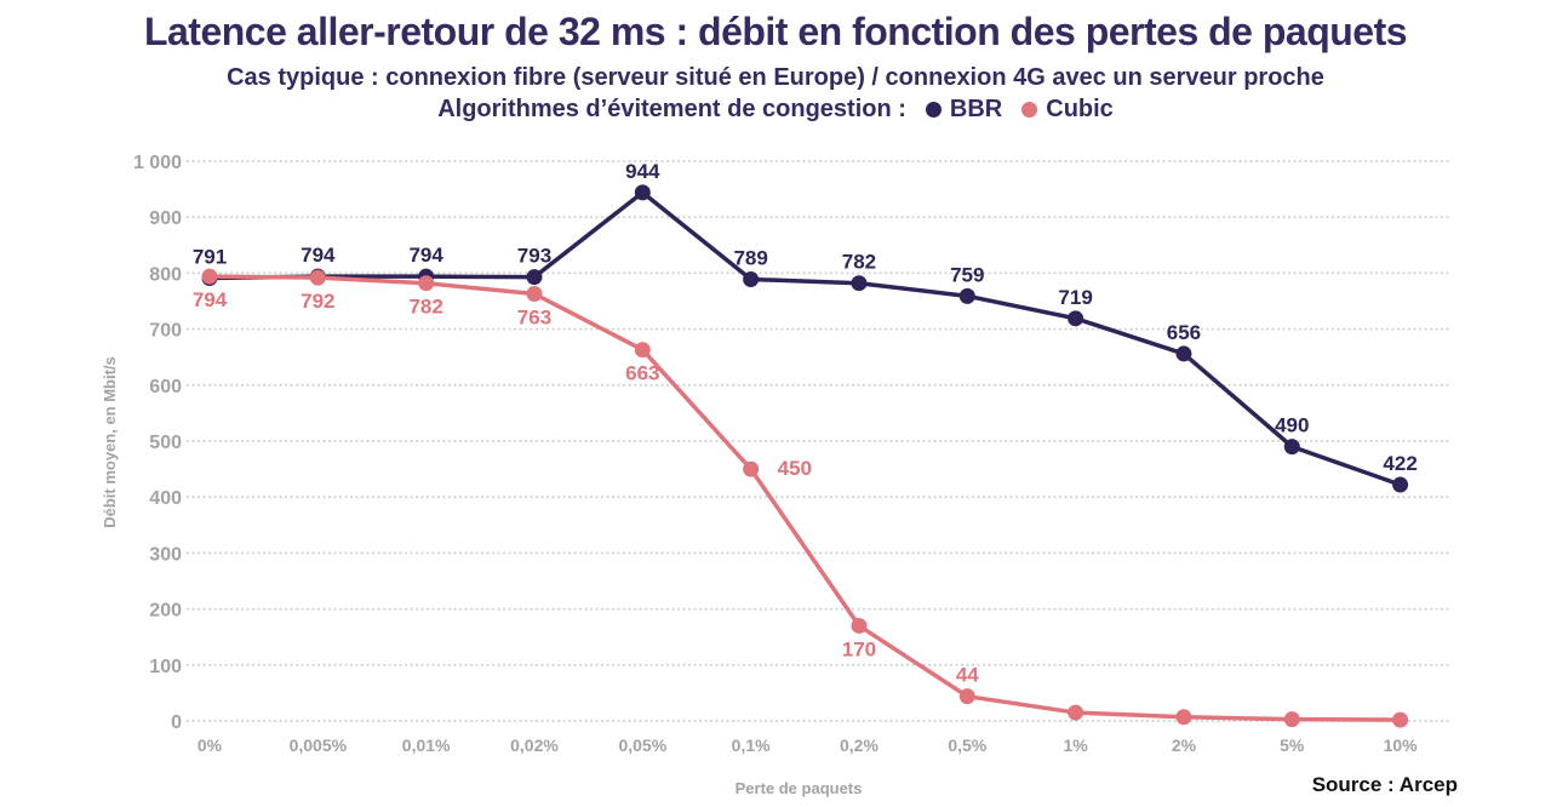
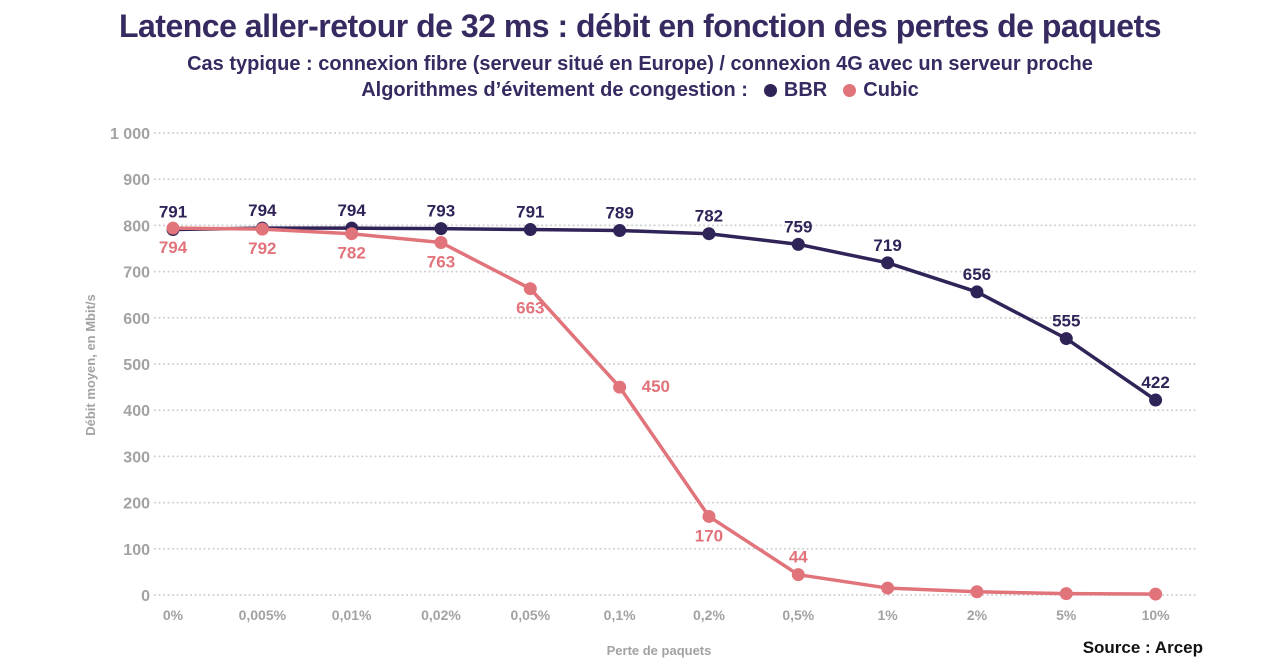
BBR/0,05%: 944 -> 791
BBR/5%: 490 -> 555
